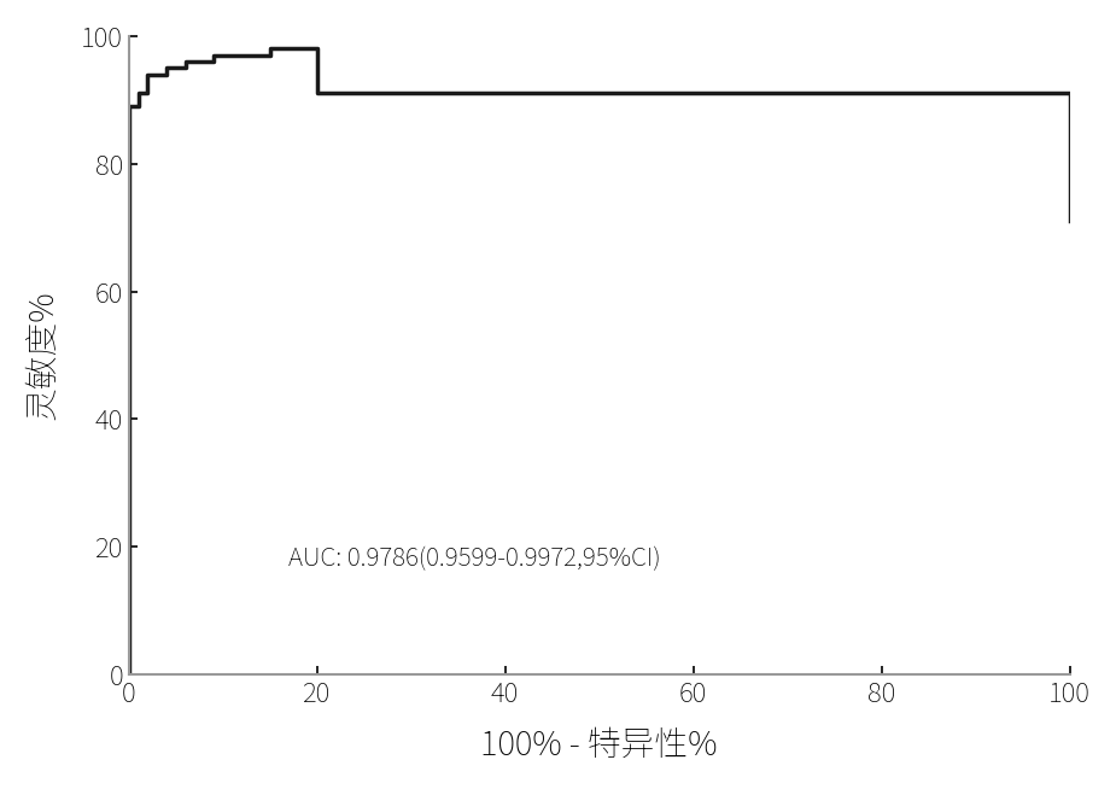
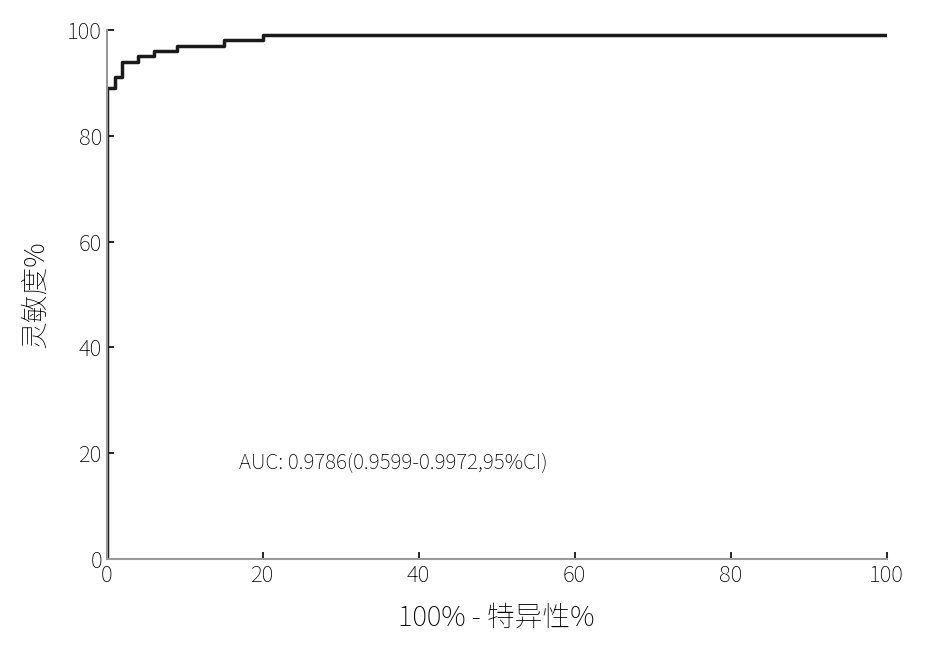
20: 91 -> 99
100: 71 -> 99
